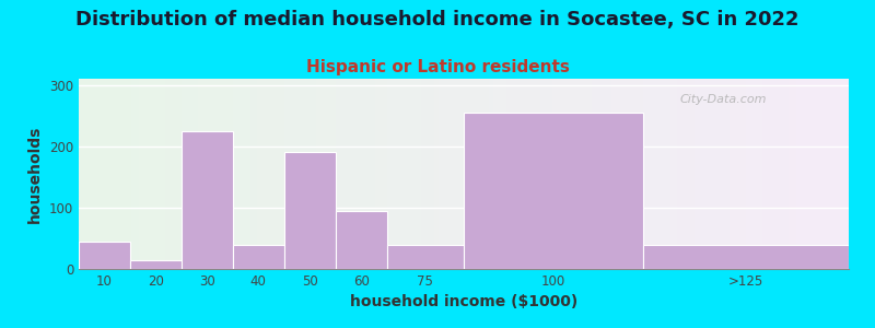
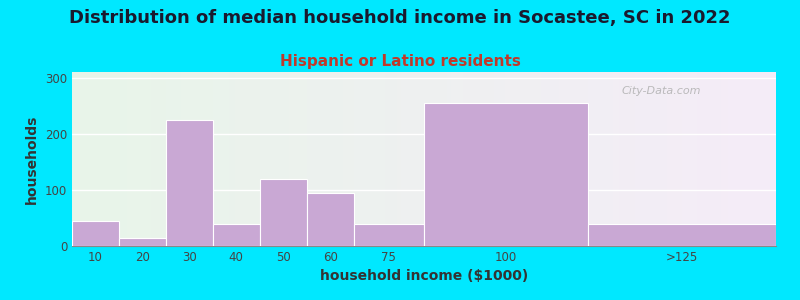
50: 190 -> 120
